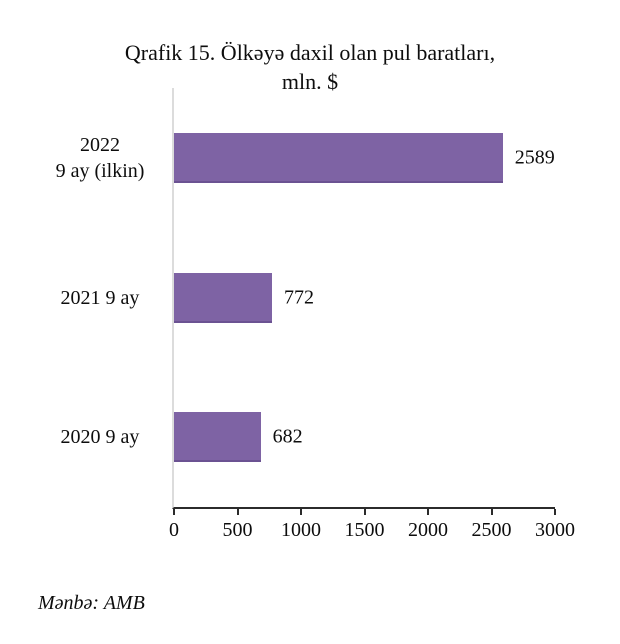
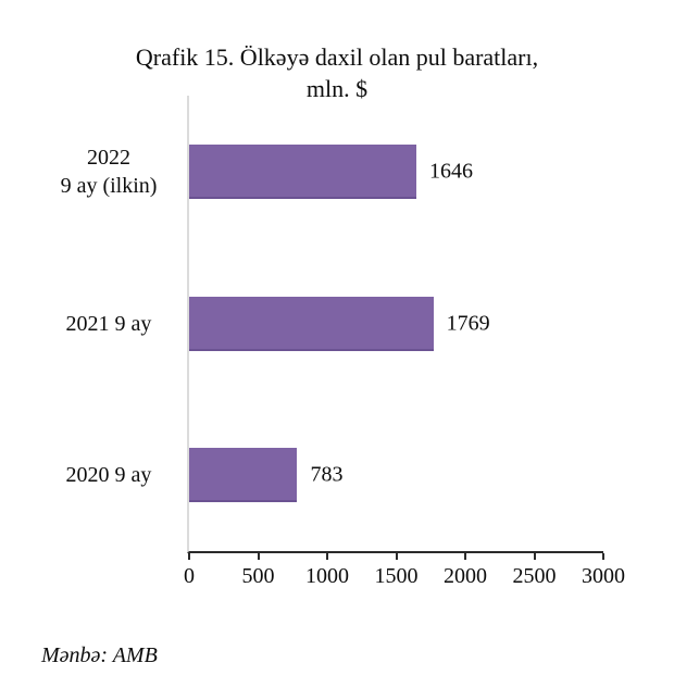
2022 9 ay (ilkin): 2589 -> 1646
2021 9 ay: 772 -> 1769
2020 9 ay: 682 -> 783
